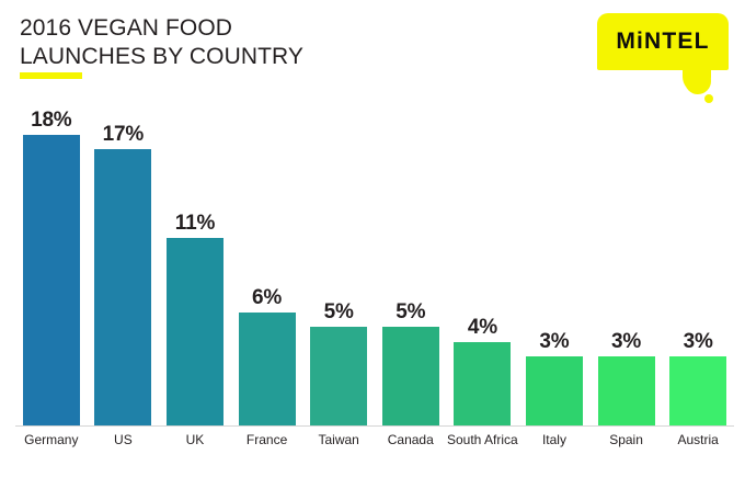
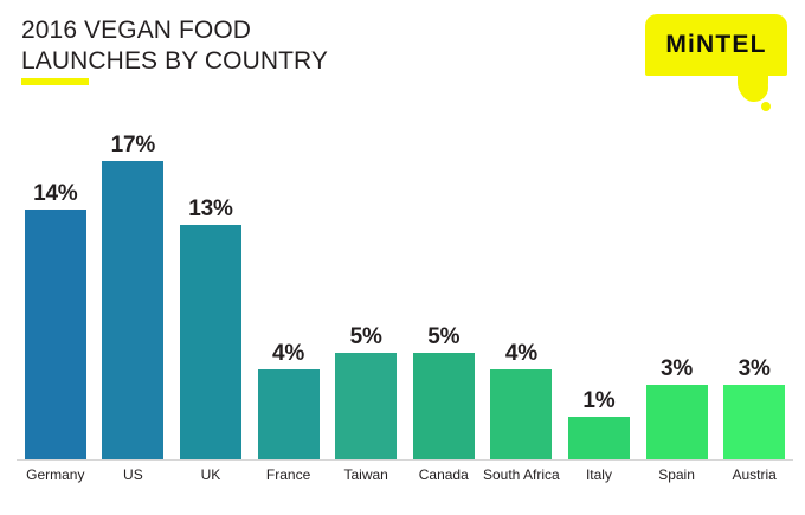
Germany: 18% -> 14%
UK: 11% -> 13%
France: 6% -> 4%
Italy: 3% -> 1%
